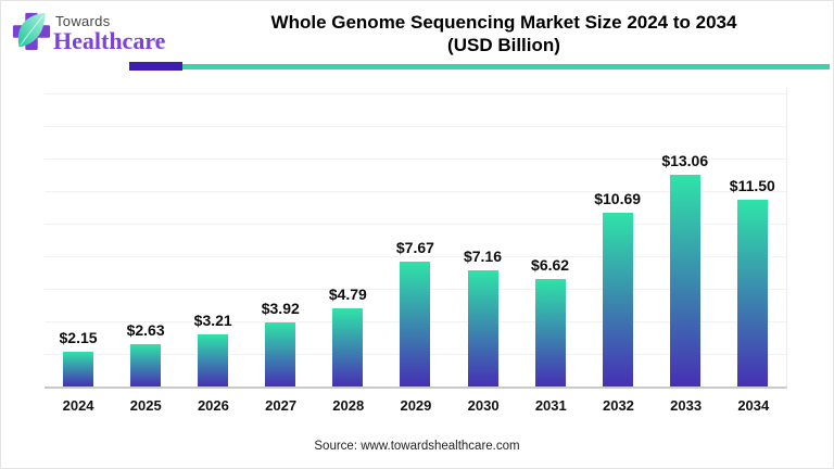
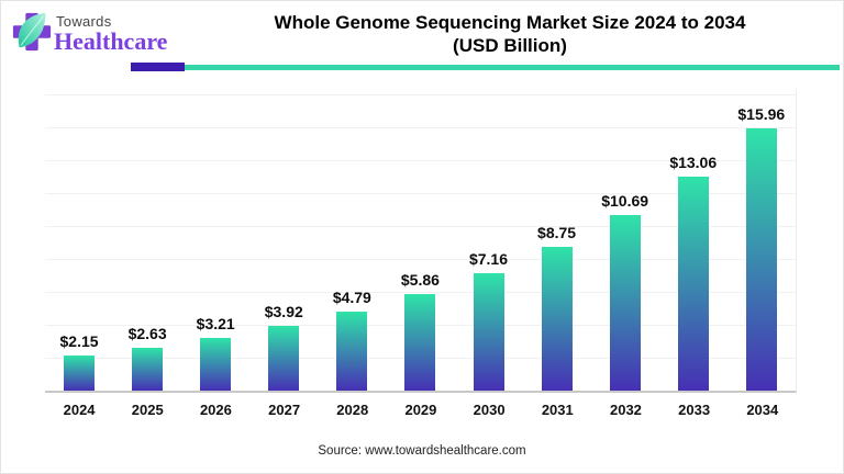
2029: $7.67 -> $5.86
2031: $6.62 -> $8.75
2034: $11.50 -> $15.96
